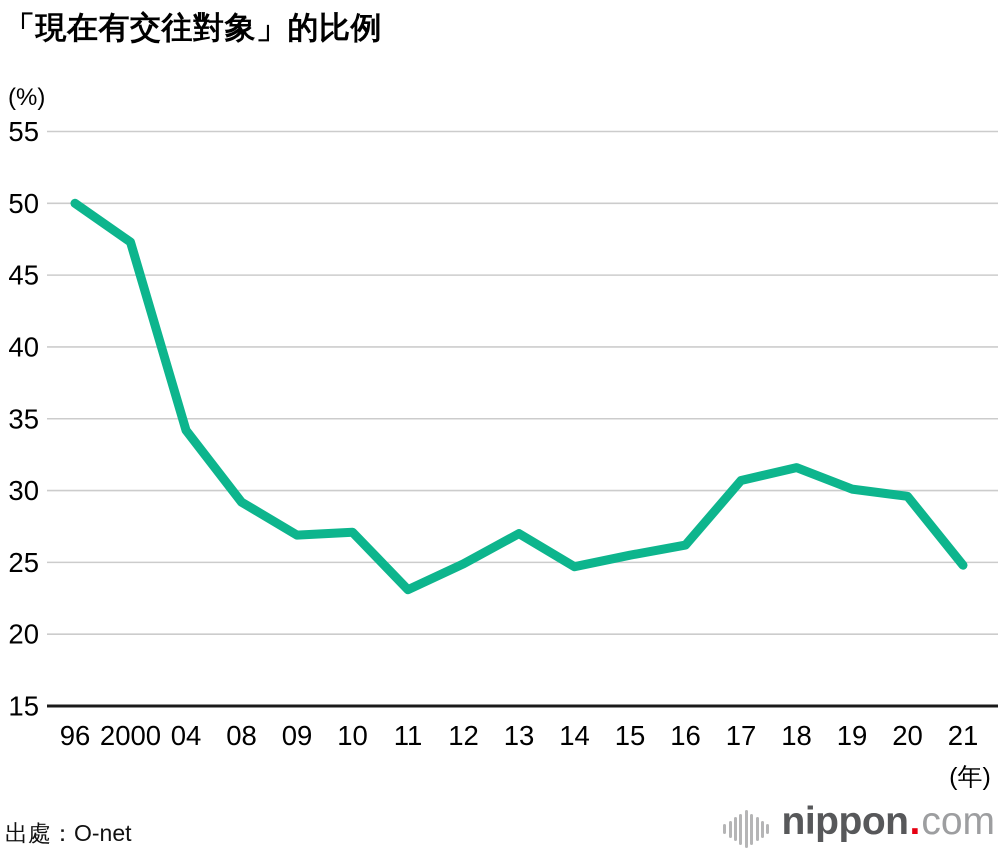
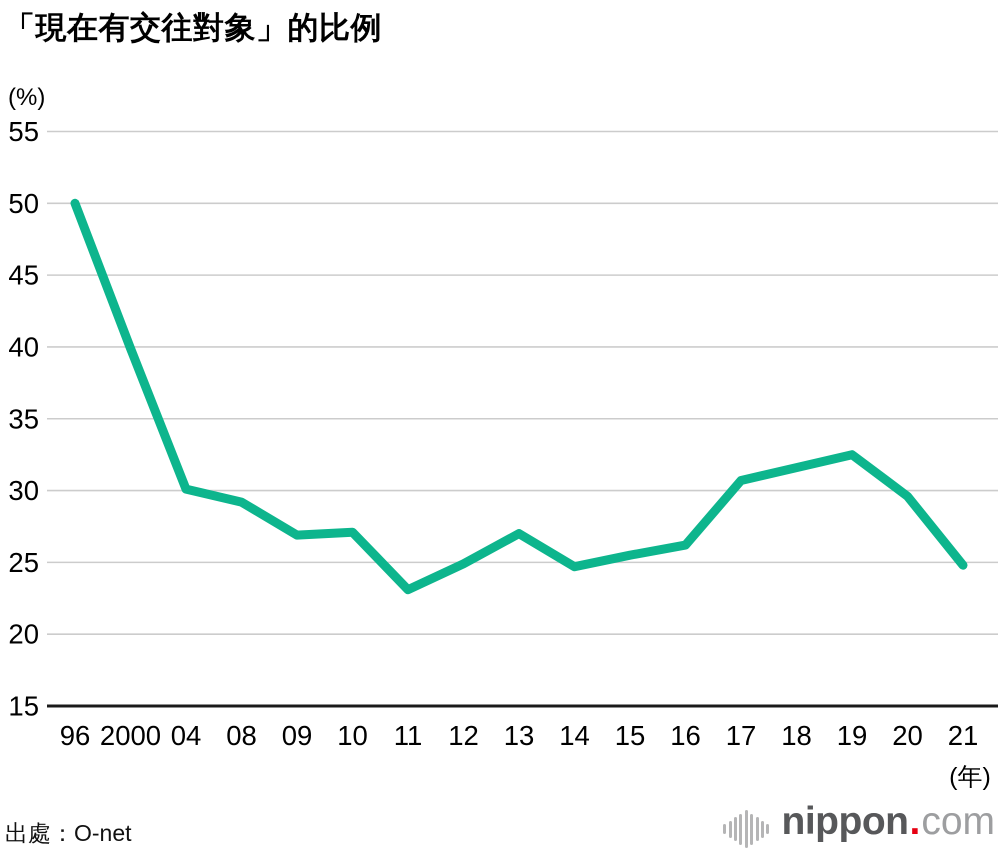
2000: 47.3 -> 39.9
04: 34.2 -> 30.1
19: 30.1 -> 32.5
